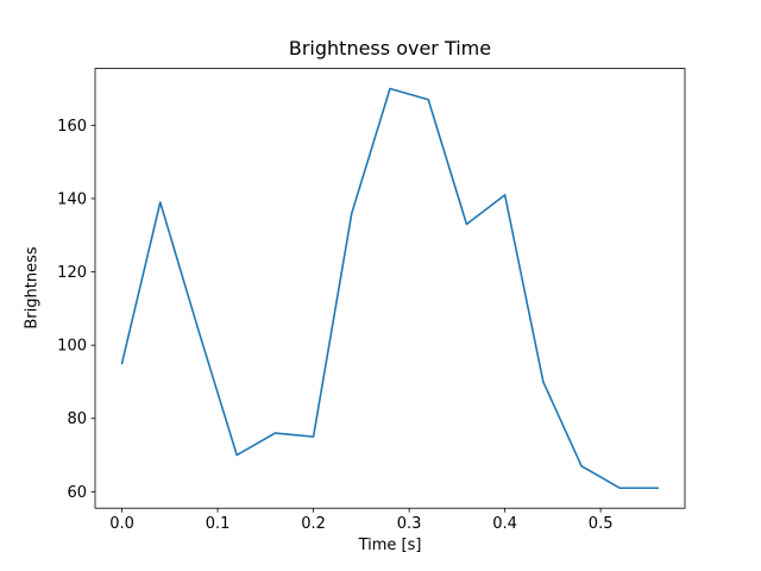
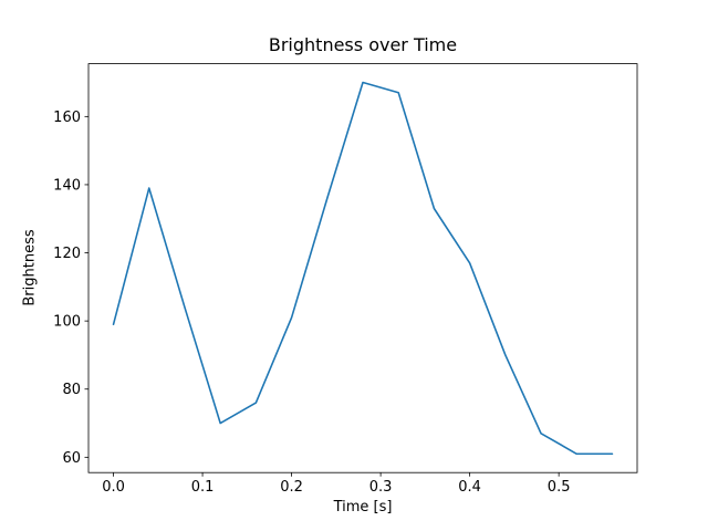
0.0: 95 -> 99
0.2: 75 -> 101
0.4: 141 -> 117
